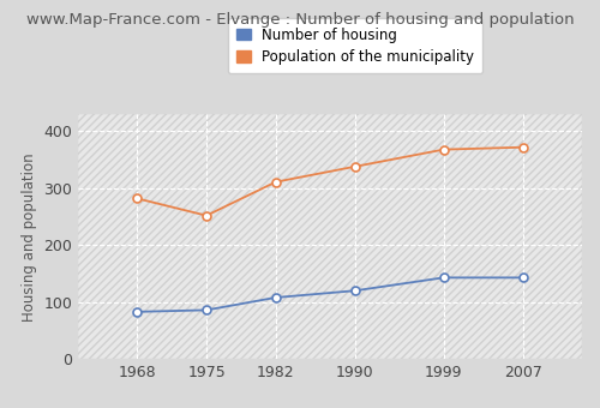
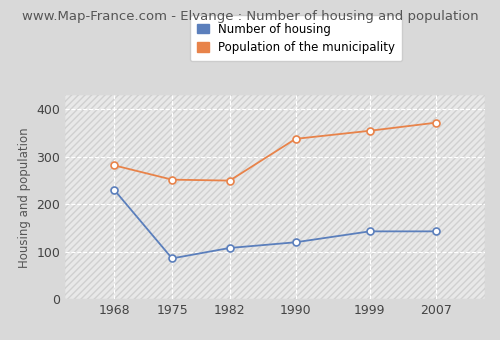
Number of housing/1968: 83 -> 230
Population of the municipality/1982: 311 -> 250
Population of the municipality/1999: 368 -> 355
